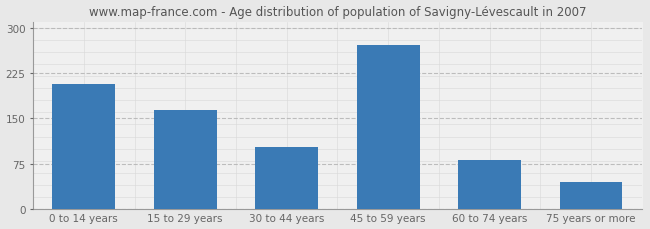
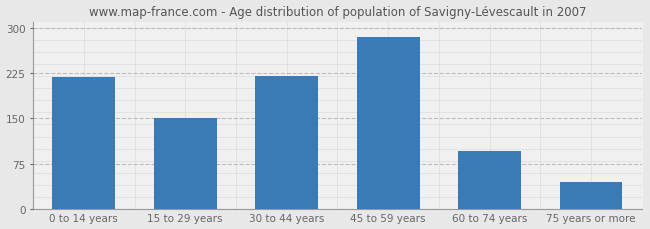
0 to 14 years: 206 -> 218
15 to 29 years: 164 -> 150
30 to 44 years: 102 -> 220
45 to 59 years: 272 -> 285
60 to 74 years: 82 -> 97
